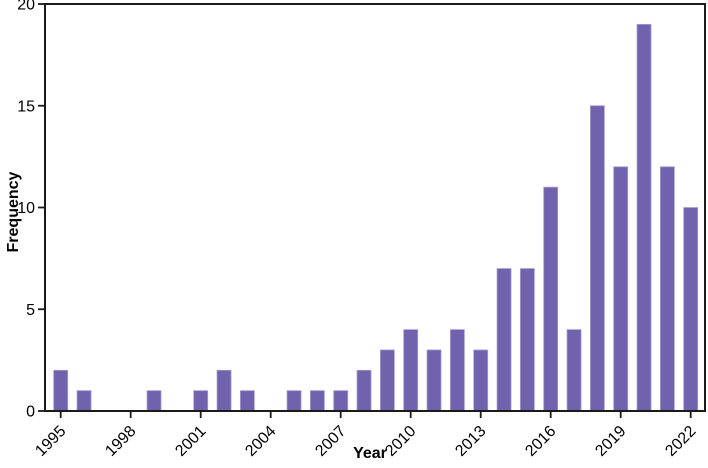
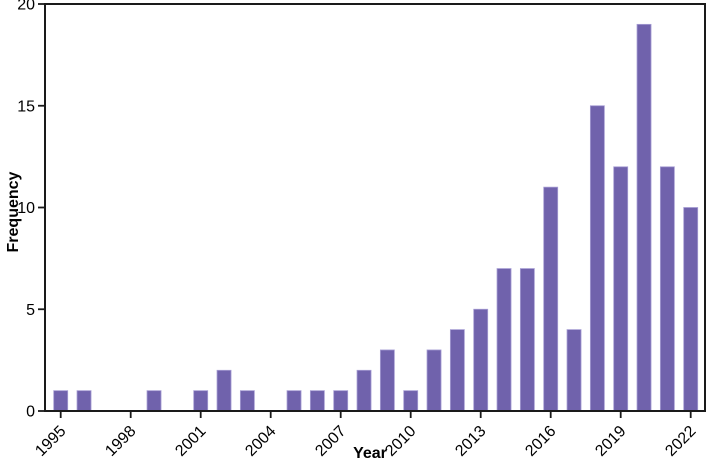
1995: 2 -> 1
2010: 4 -> 1
2013: 3 -> 5
